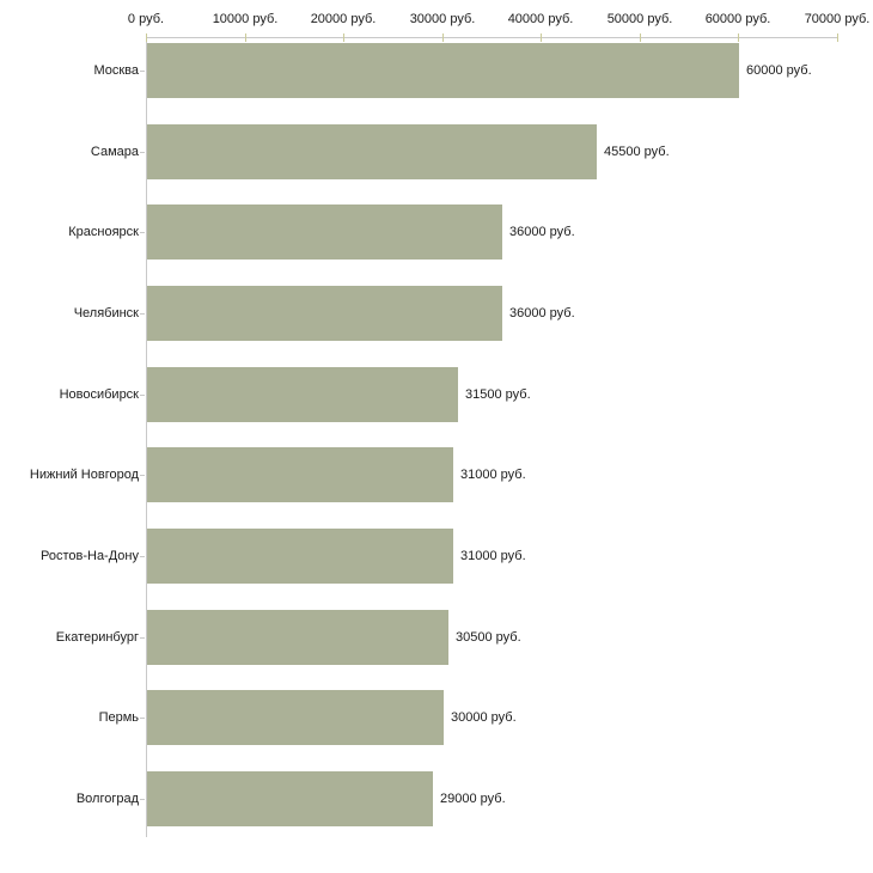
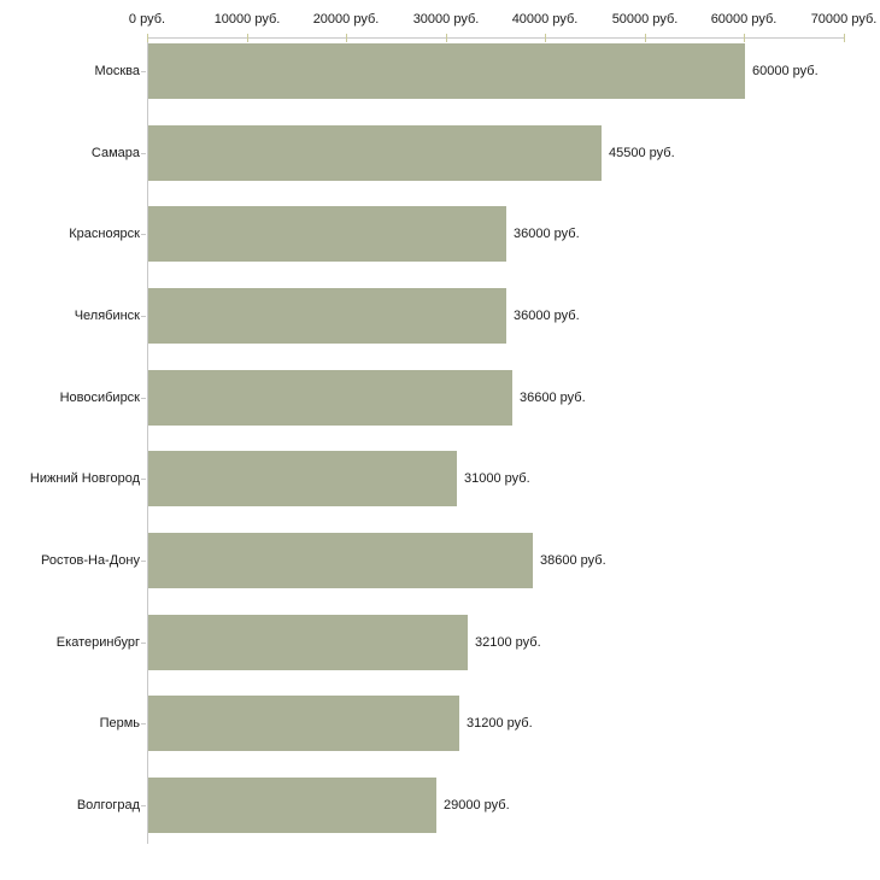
Новосибирск: 31500 -> 36600
Ростов-На-Дону: 31000 -> 38600
Екатеринбург: 30500 -> 32100
Пермь: 30000 -> 31200
